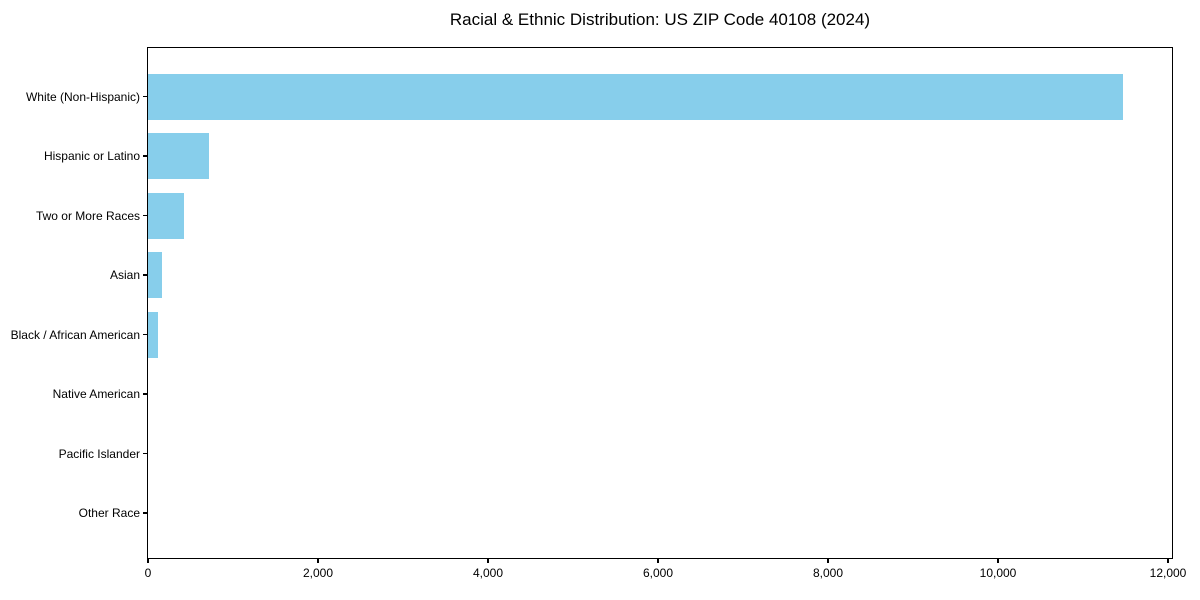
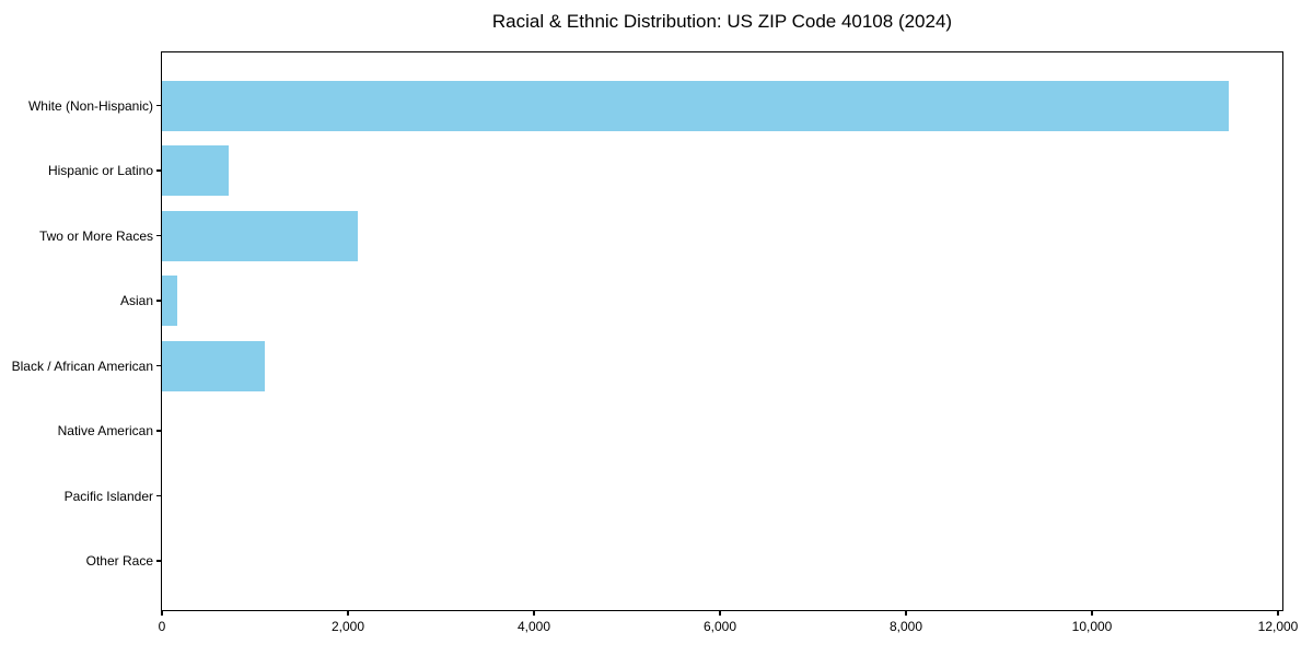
Two or More Races: 400 -> 2100
Black / African American: 100 -> 1100
